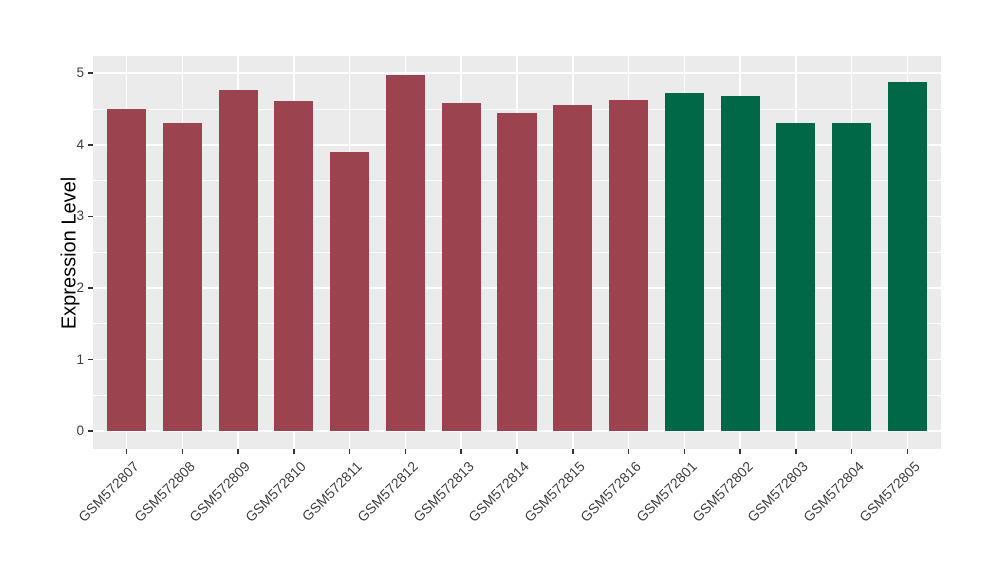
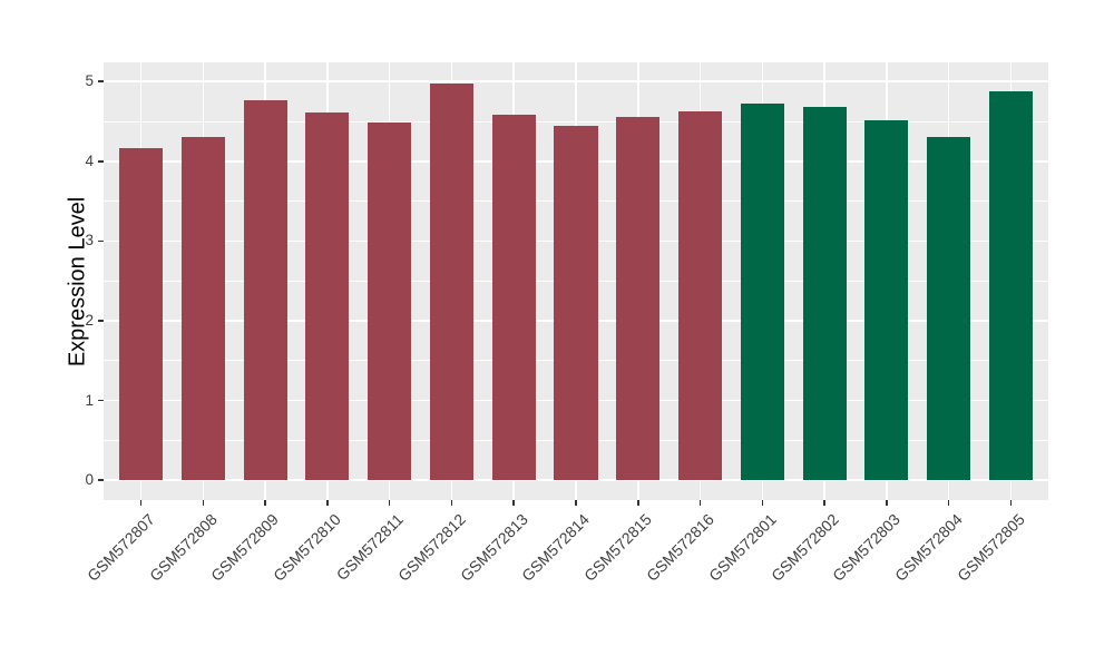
GSM572807: 4.5 -> 4.2
GSM572811: 3.9 -> 4.5
GSM572803: 4.3 -> 4.5
